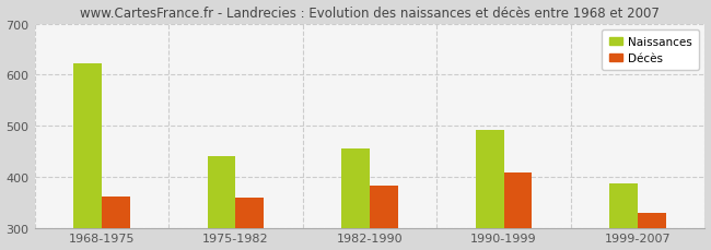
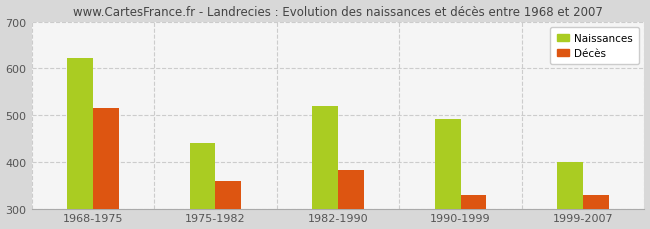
Décès/1968-1975: 362 -> 515
Naissances/1982-1990: 456 -> 520
Décès/1990-1999: 408 -> 330
Naissances/1999-2007: 386 -> 400
